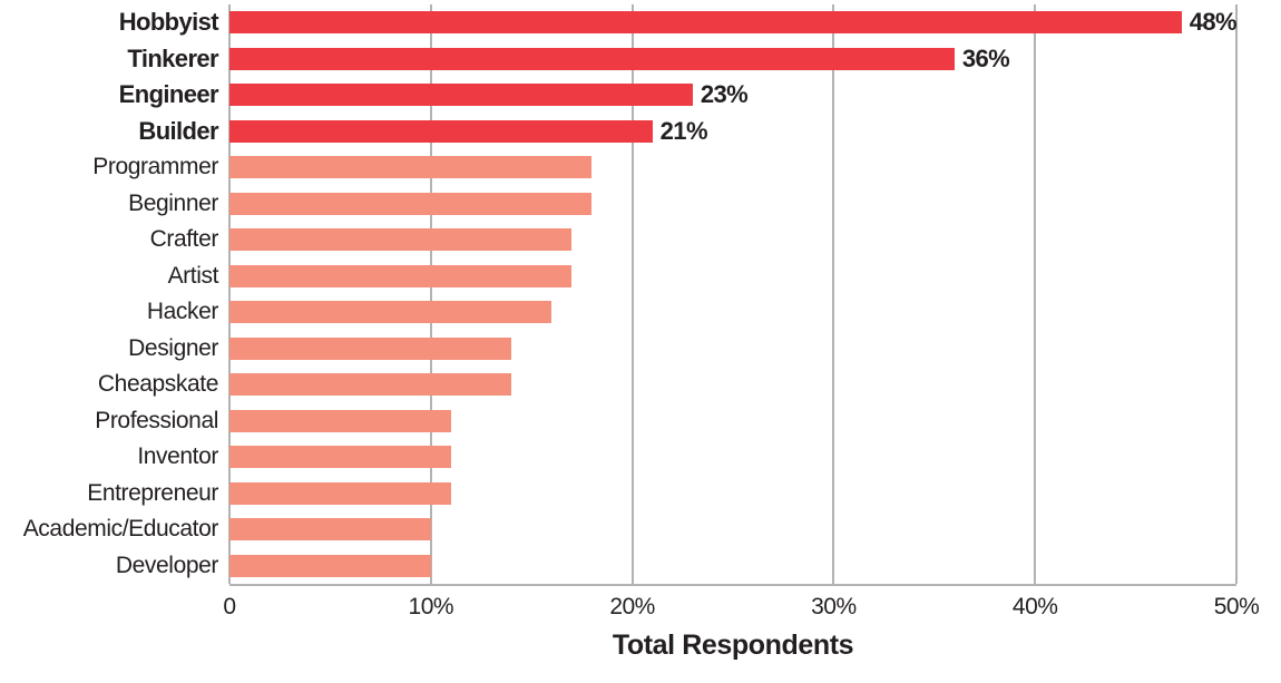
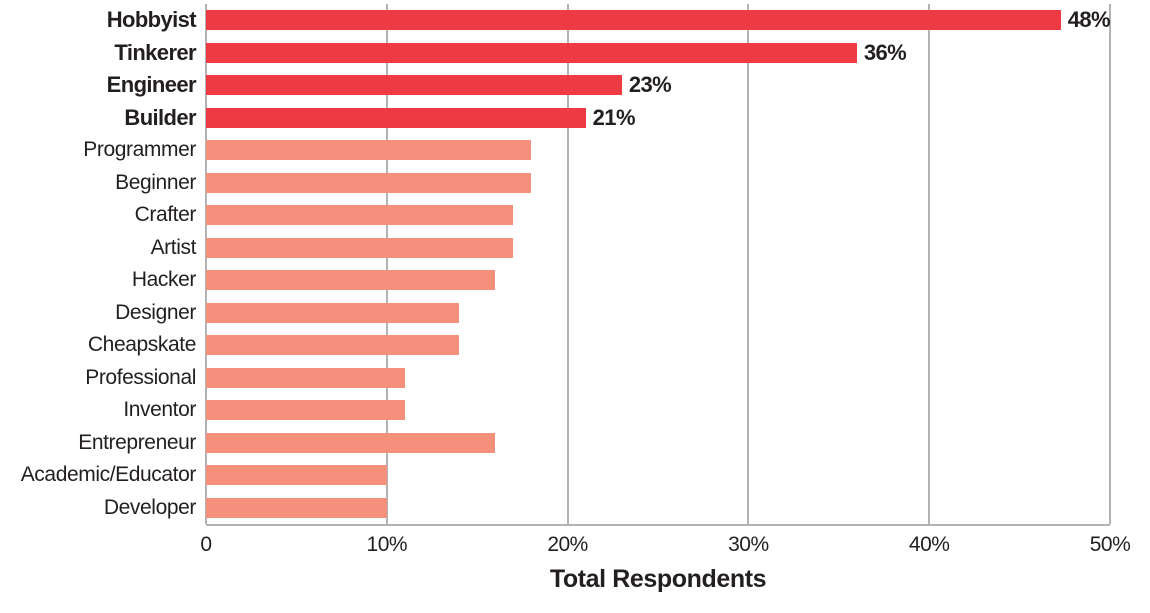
Entrepreneur: 11% -> 16%
